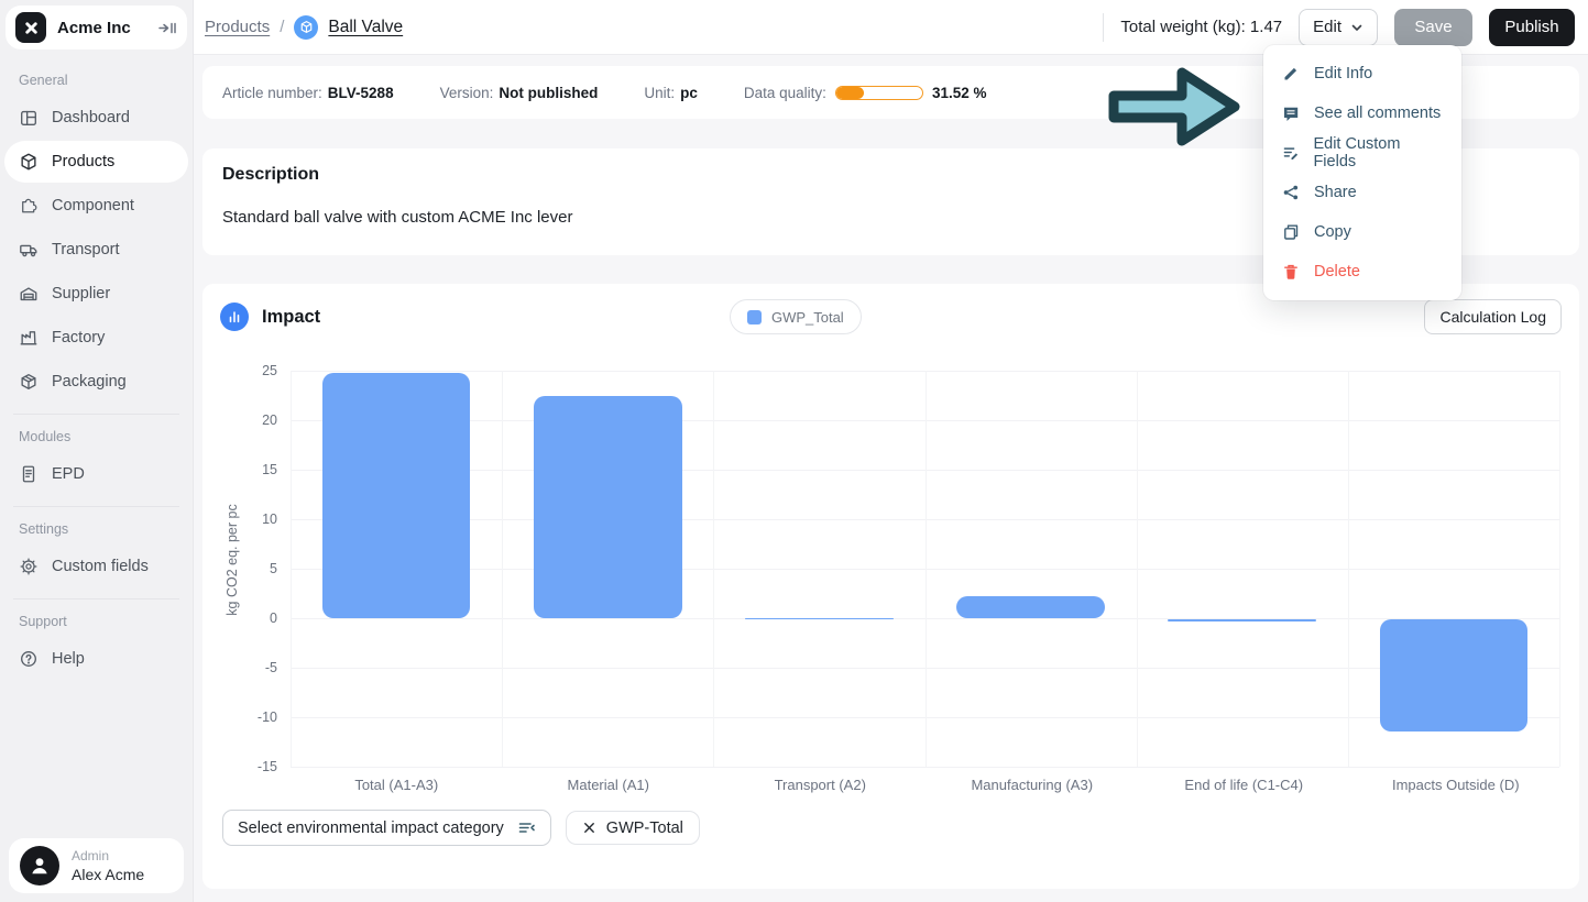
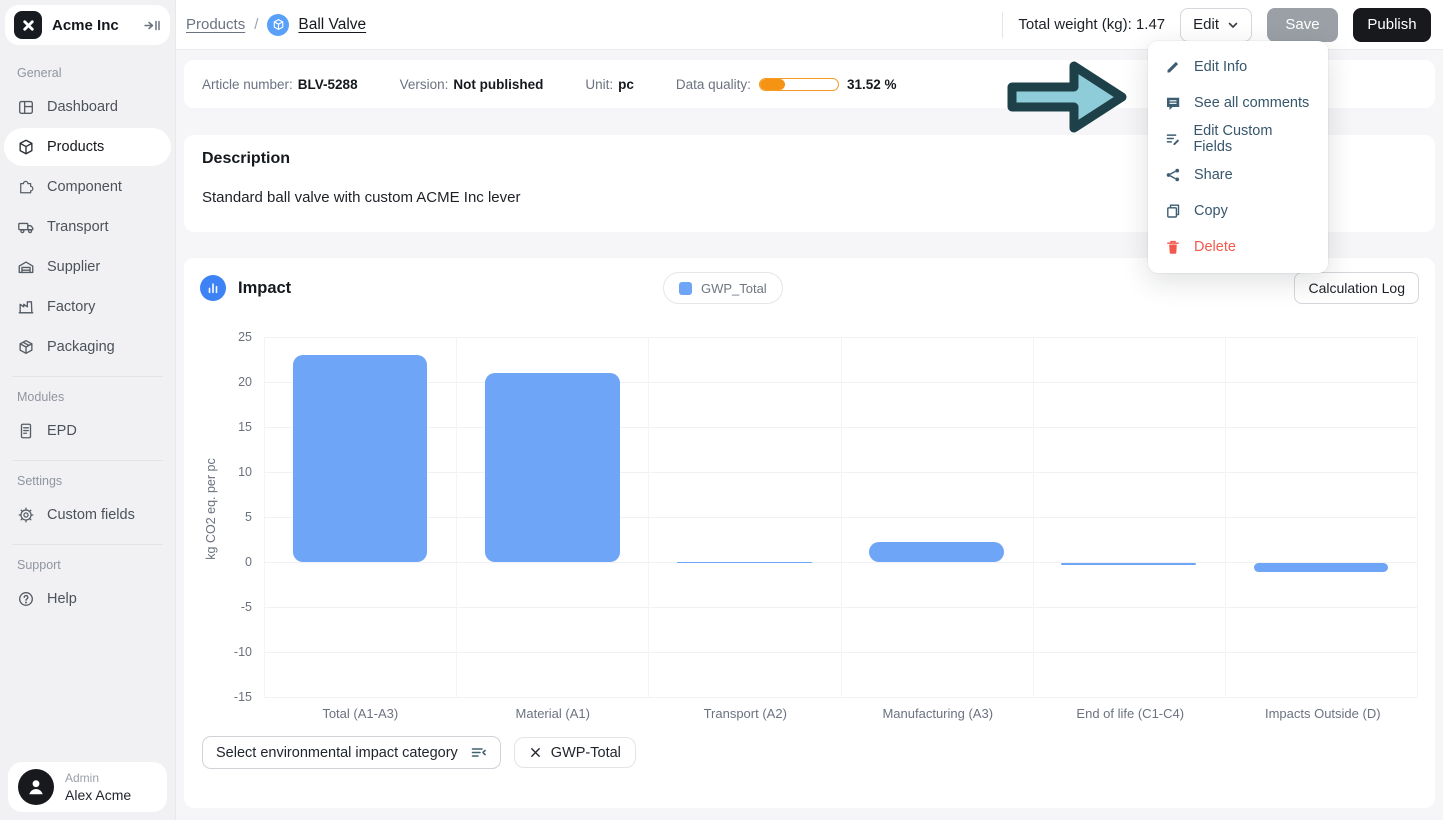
Total (A1-A3): 25 -> 23
Material (A1): 22 -> 21
Impacts Outside (D): -11 -> -1
